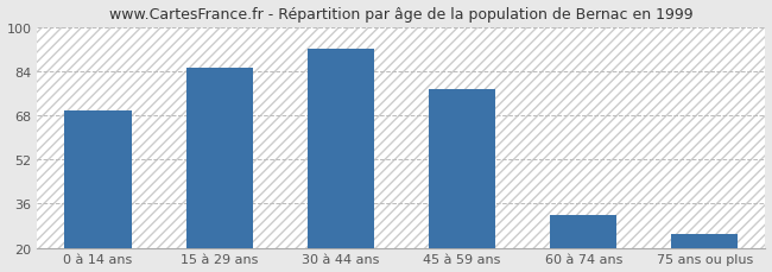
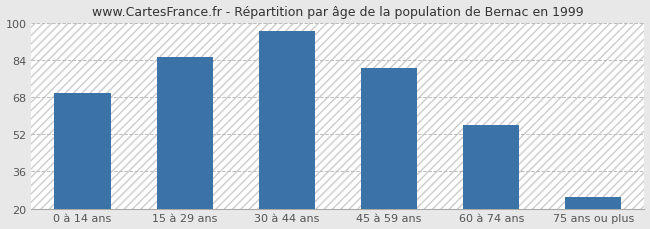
30 à 44 ans: 92.0 -> 96.5
45 à 59 ans: 77.5 -> 80.5
60 à 74 ans: 32.0 -> 56.0
